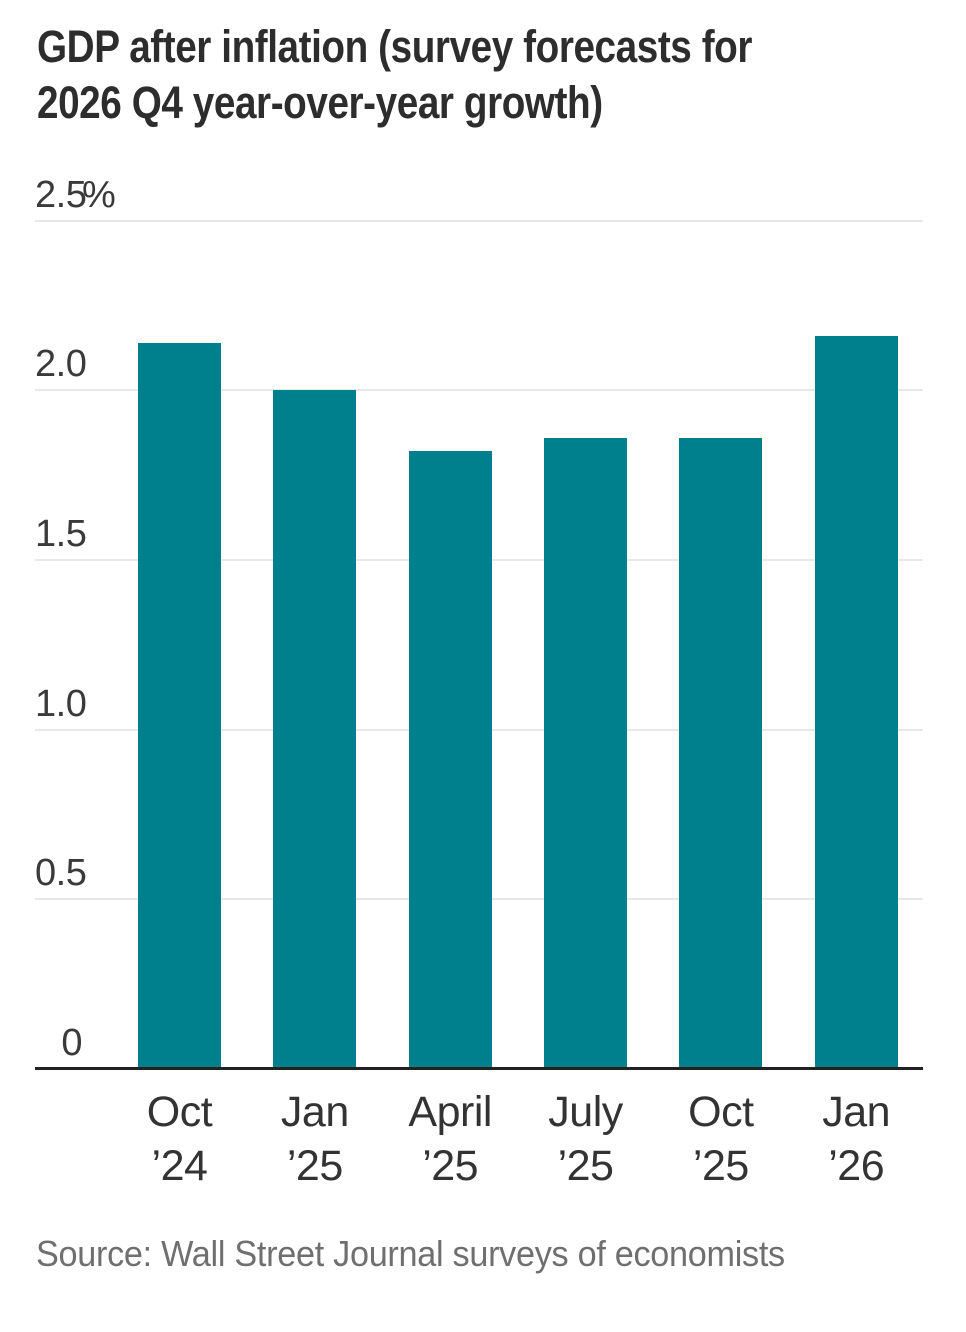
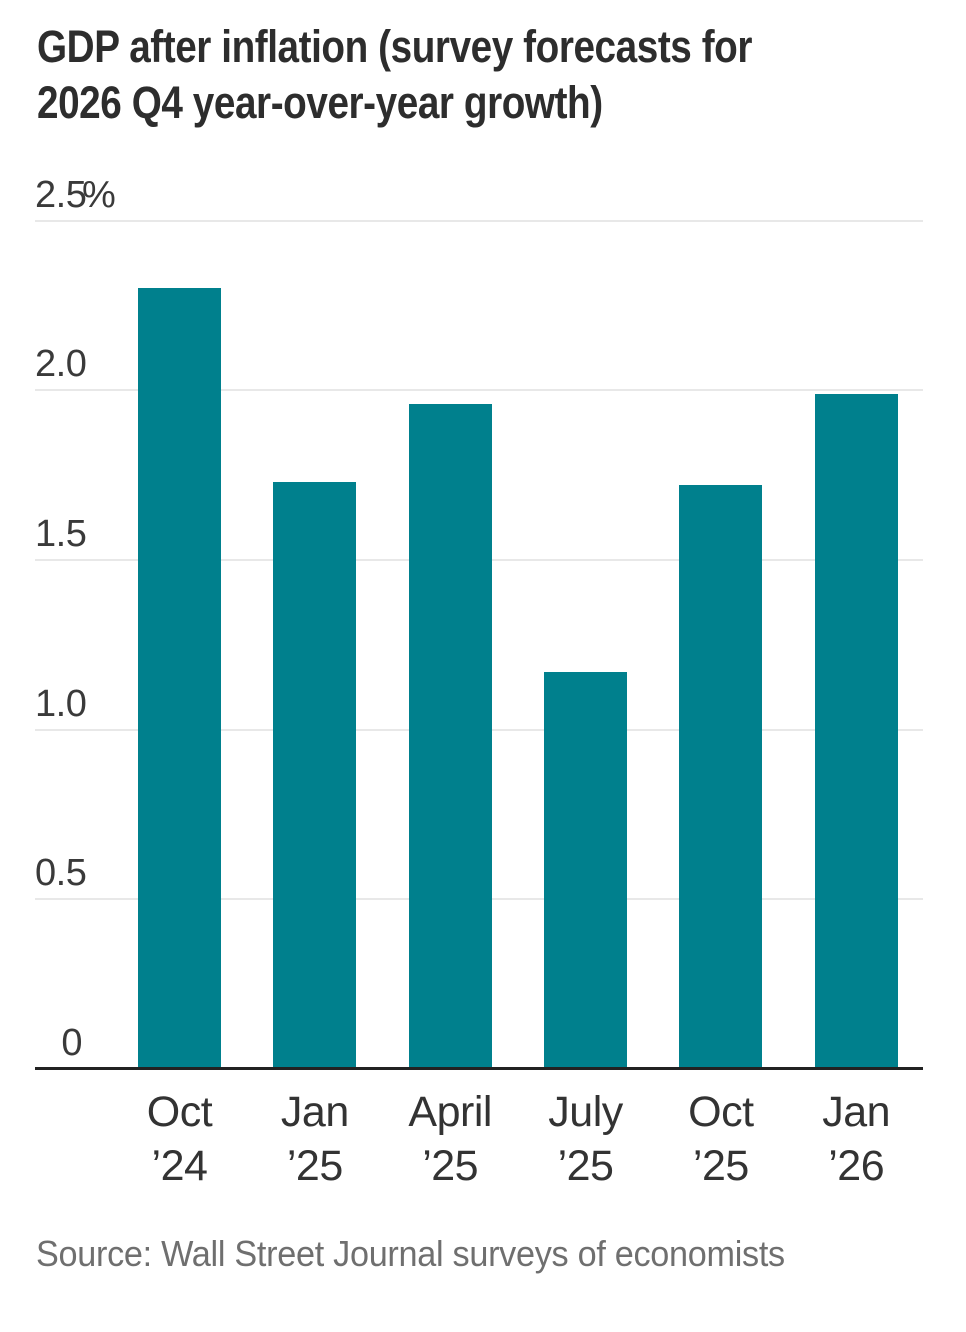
Oct ’24: 2.14 -> 2.30
Jan ’25: 2.00 -> 1.73
April ’25: 1.82 -> 1.96
July ’25: 1.86 -> 1.17
Oct ’25: 1.86 -> 1.72
Jan ’26: 2.16 -> 1.99
